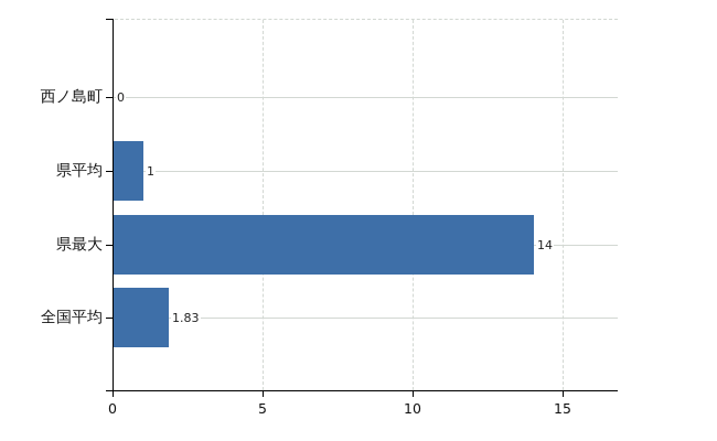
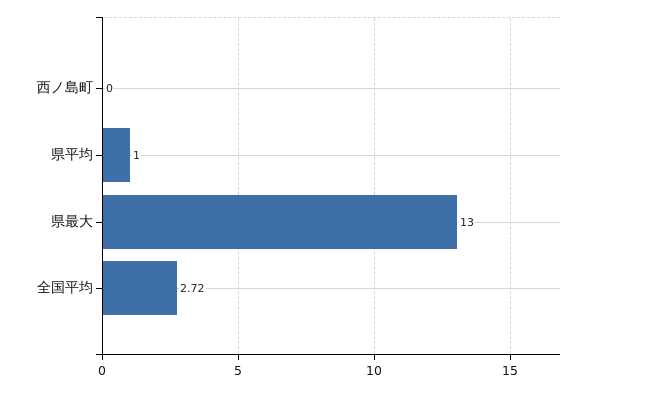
県最大: 14 -> 13
全国平均: 1.83 -> 2.72
